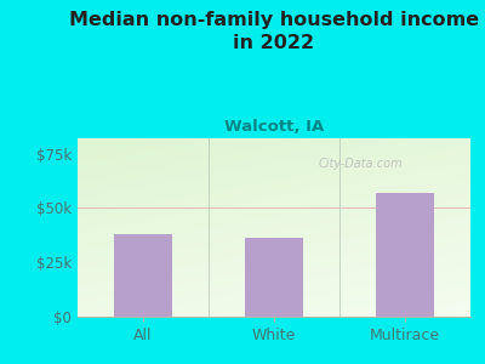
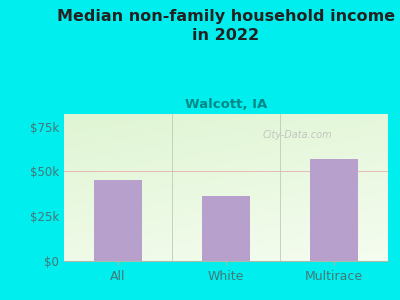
All: $38k -> $45k
